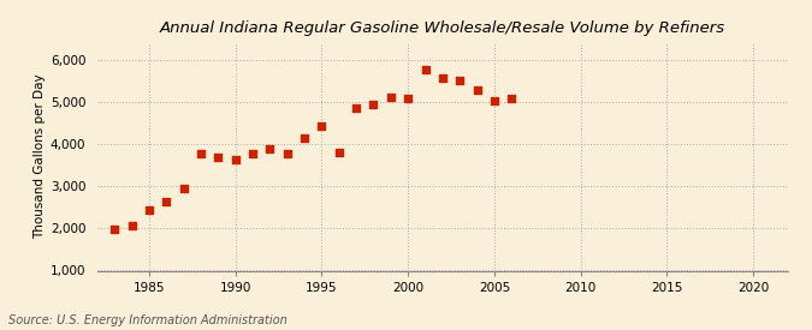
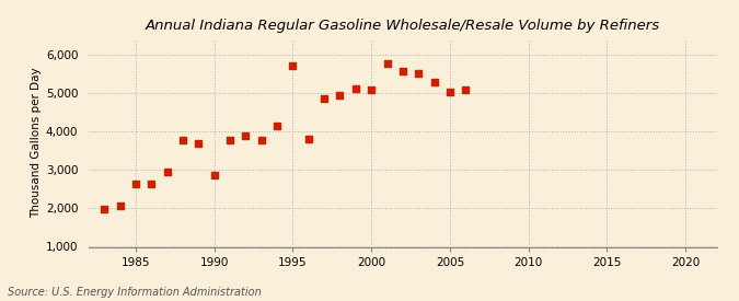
1985: 2,450 -> 2,650
1990: 3,620 -> 2,850
1995: 4,430 -> 5,700
